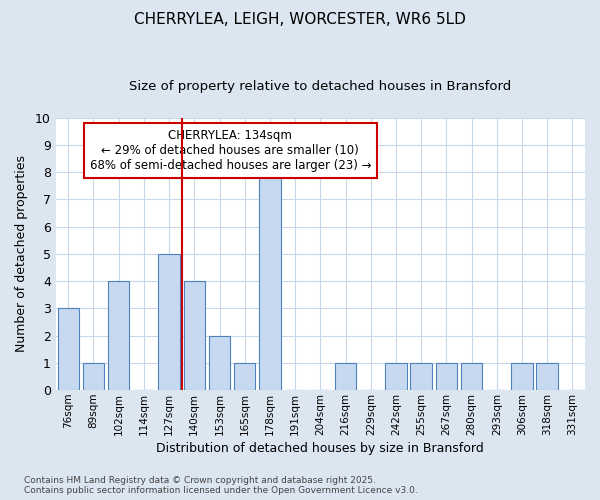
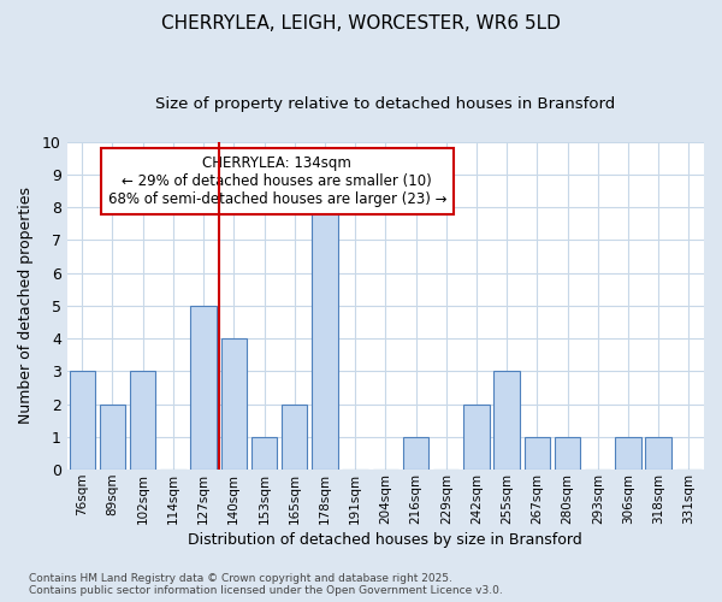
89sqm: 1 -> 2
102sqm: 4 -> 3
153sqm: 2 -> 1
165sqm: 1 -> 2
242sqm: 1 -> 2
255sqm: 1 -> 3
